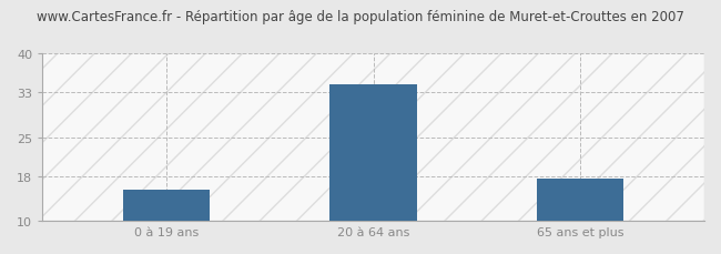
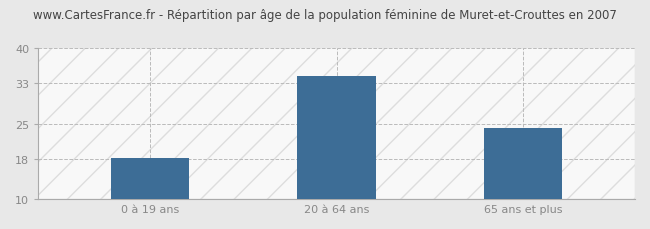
0 à 19 ans: 15.5 -> 18.2
65 ans et plus: 17.5 -> 24.2
